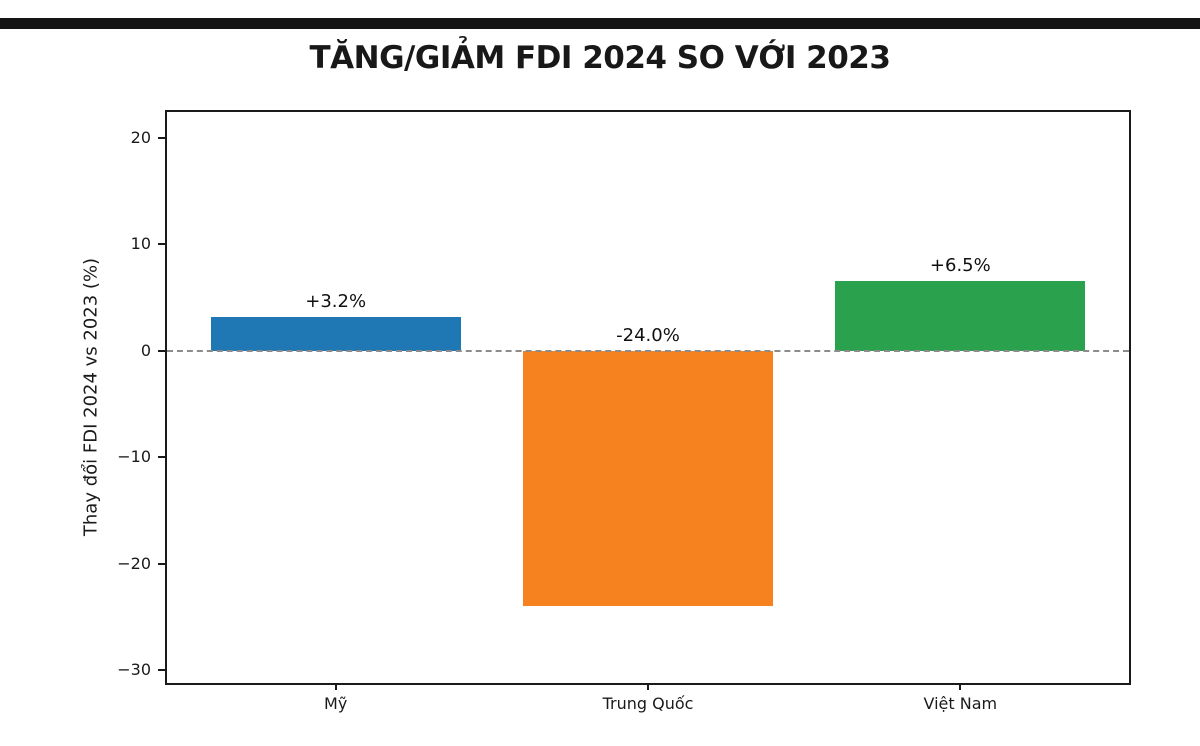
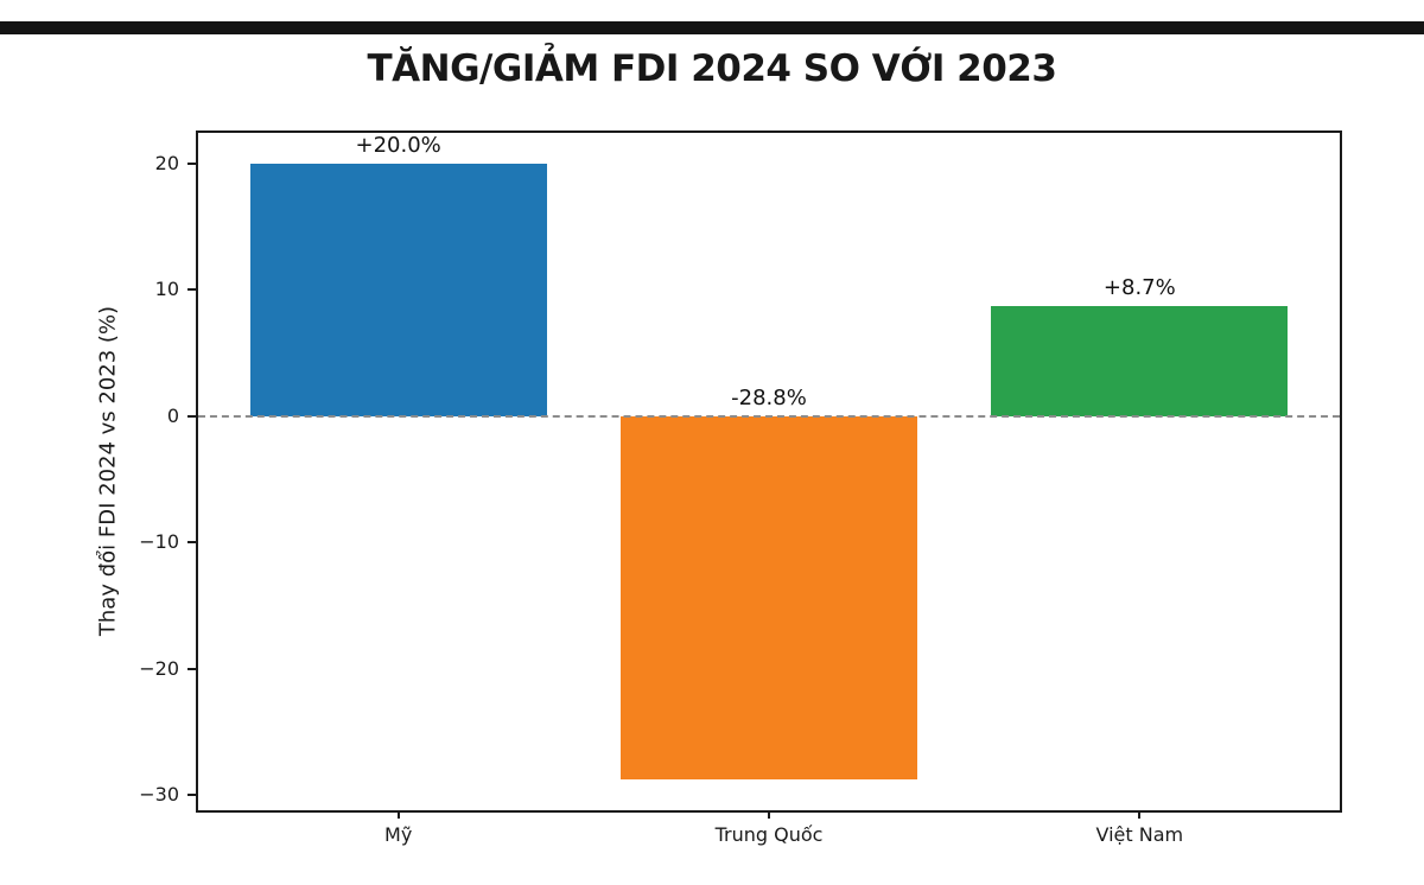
Mỹ: +3.2% -> +20.0%
Trung Quốc: -24.0% -> -28.8%
Việt Nam: +6.5% -> +8.7%
